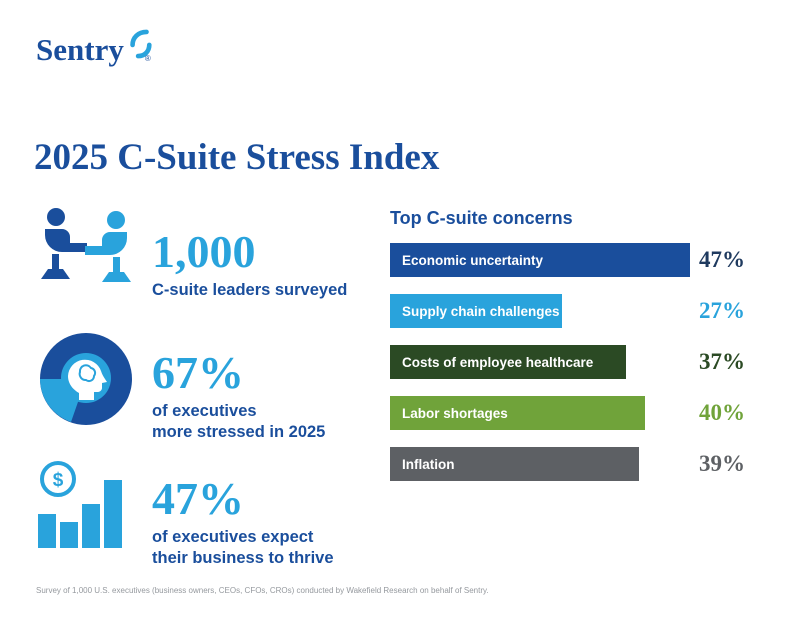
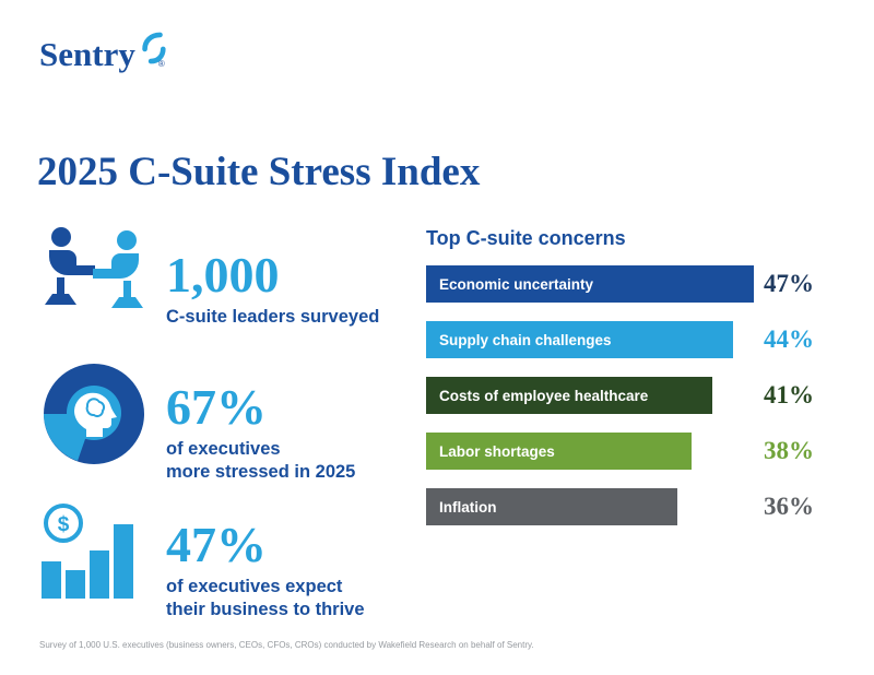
Supply chain challenges: 27% -> 44%
Costs of employee healthcare: 37% -> 41%
Labor shortages: 40% -> 38%
Inflation: 39% -> 36%
